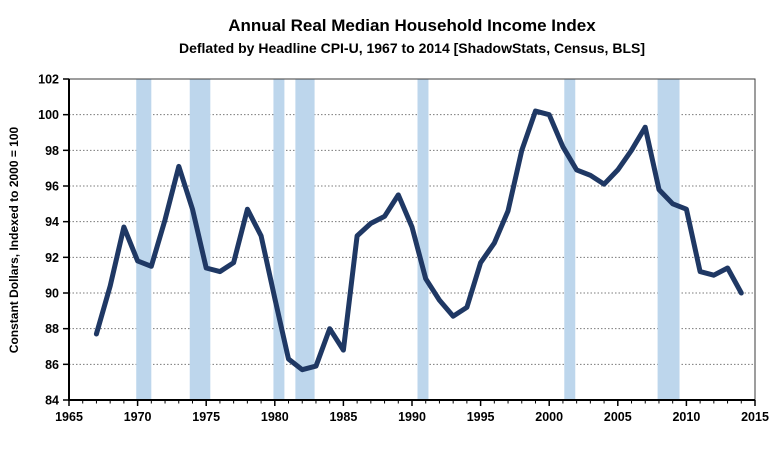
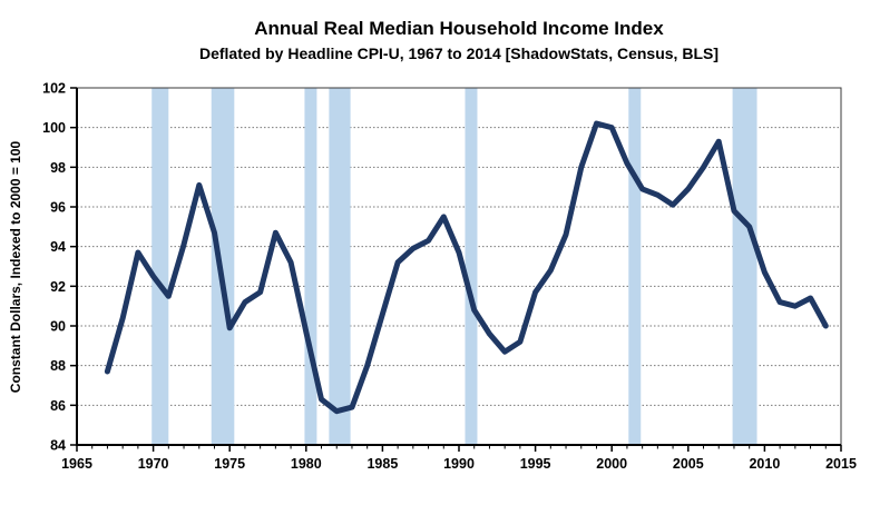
1970: 91.8 -> 92.5
1975: 91.4 -> 89.9
1985: 86.8 -> 90.6
2010: 94.7 -> 92.7
